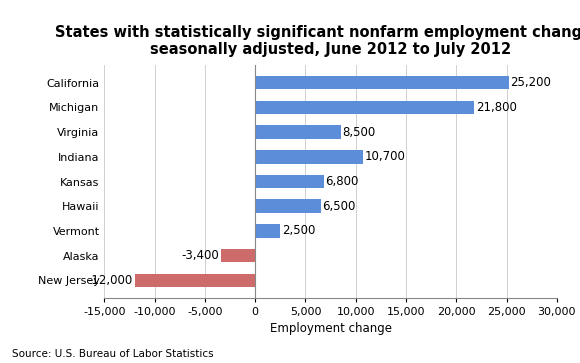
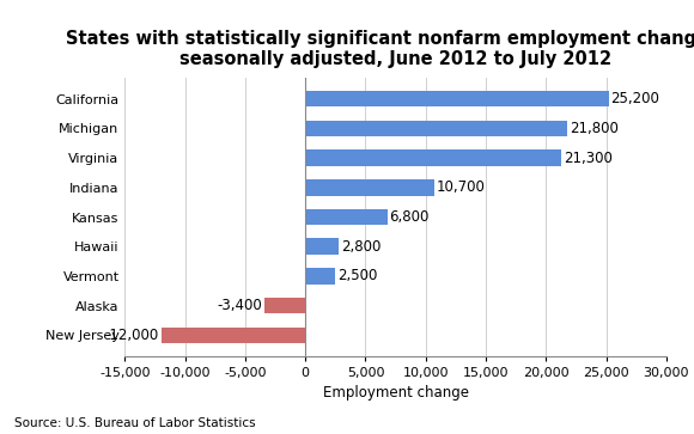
Virginia: 8,500 -> 21,300
Hawaii: 6,500 -> 2,800
